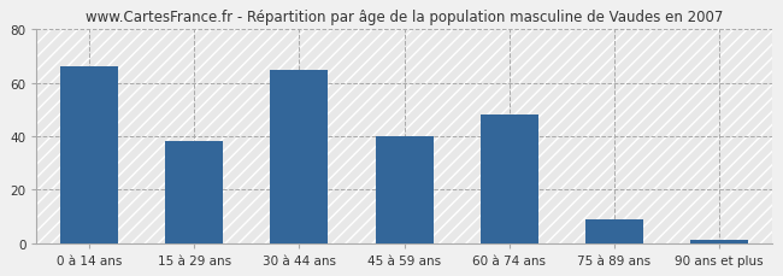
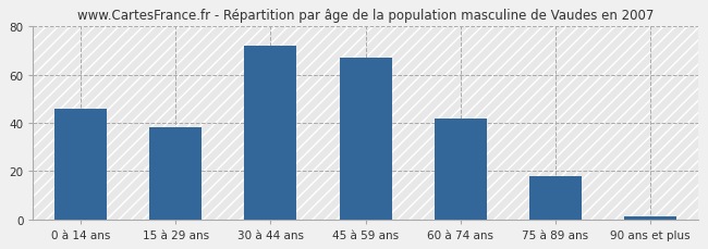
0 à 14 ans: 66 -> 46
30 à 44 ans: 65 -> 72
45 à 59 ans: 40 -> 67
60 à 74 ans: 48 -> 42
75 à 89 ans: 9 -> 18
